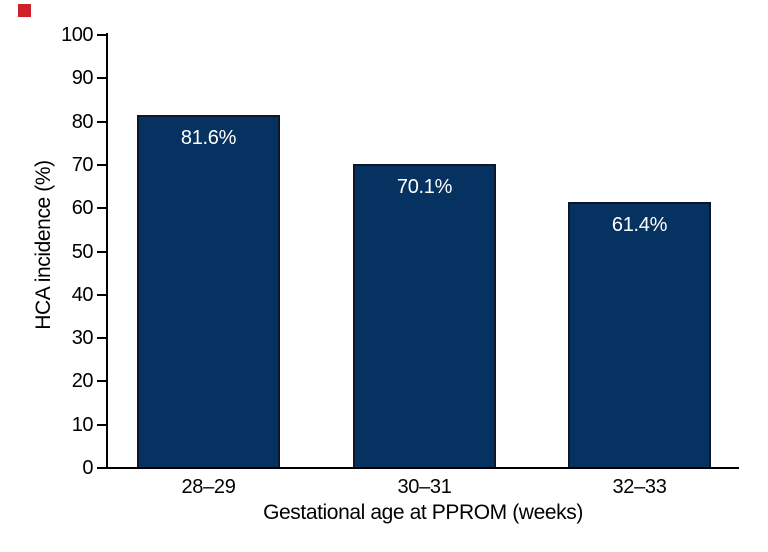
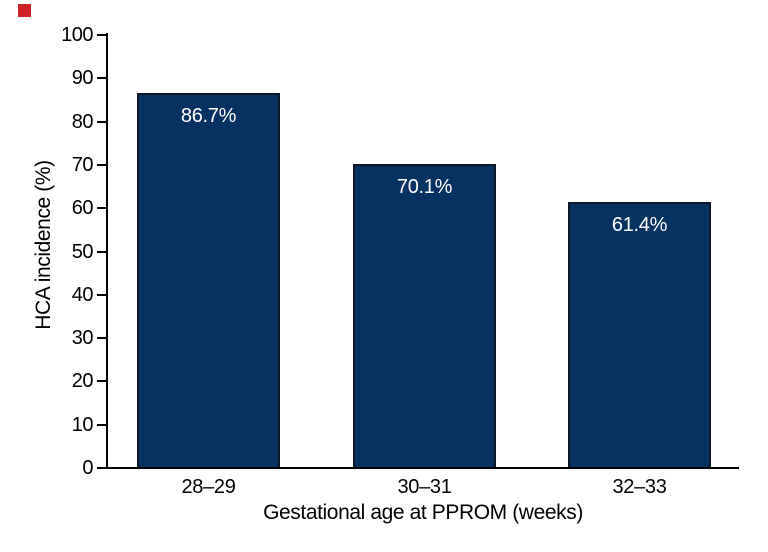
28–29: 81.6% -> 86.7%
